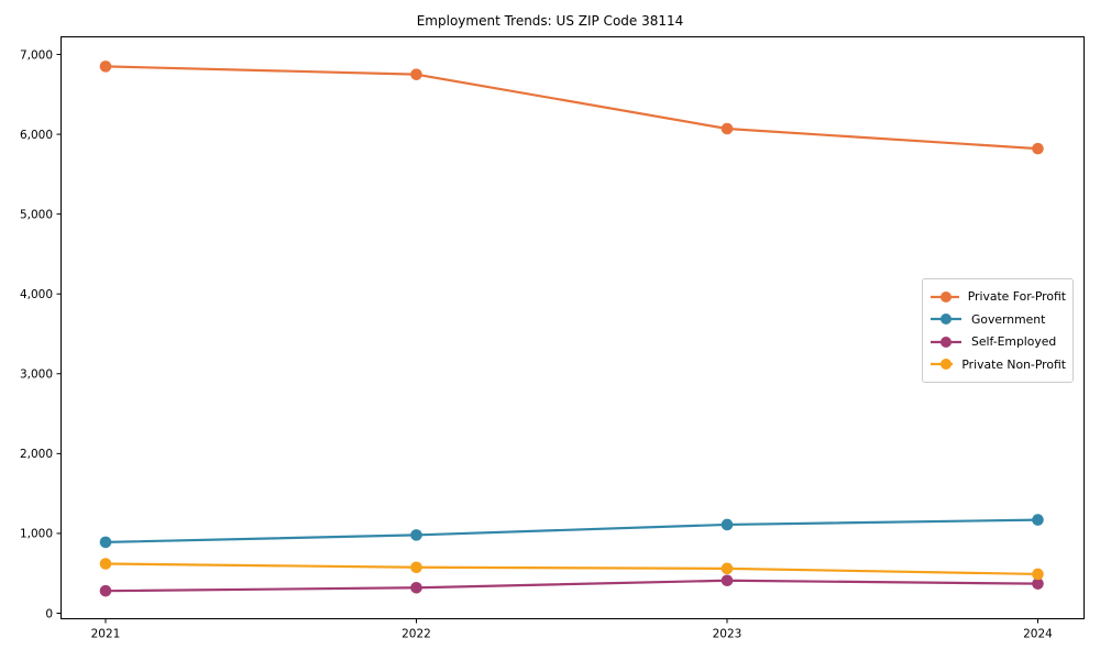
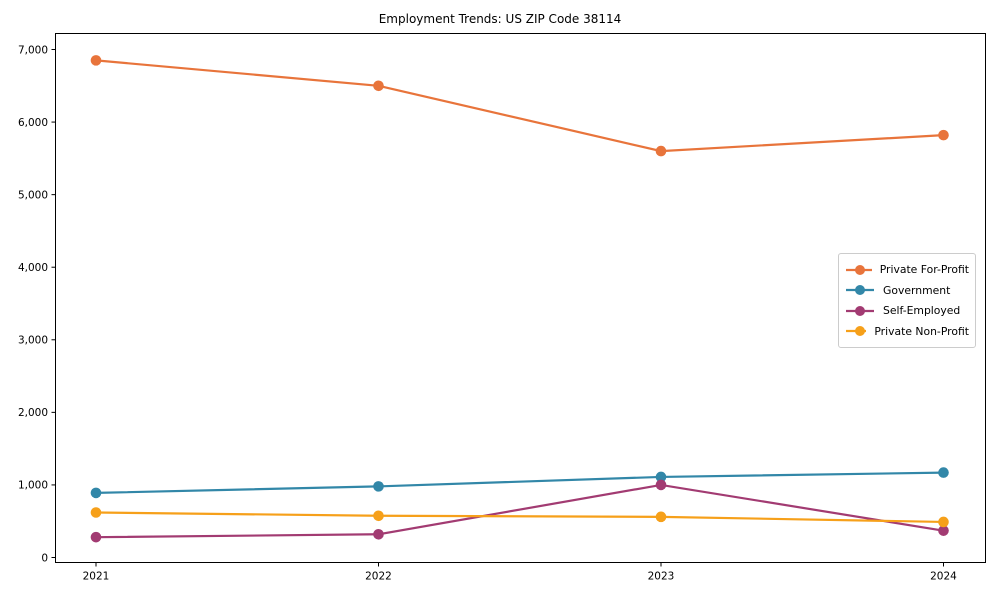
Private For-Profit/2022: 6800 -> 6500
Private For-Profit/2023: 6100 -> 5600
Self-Employed/2023: 400 -> 1000
